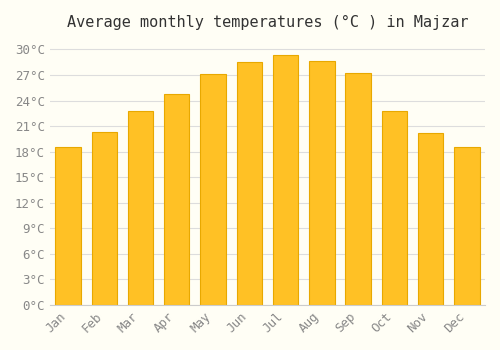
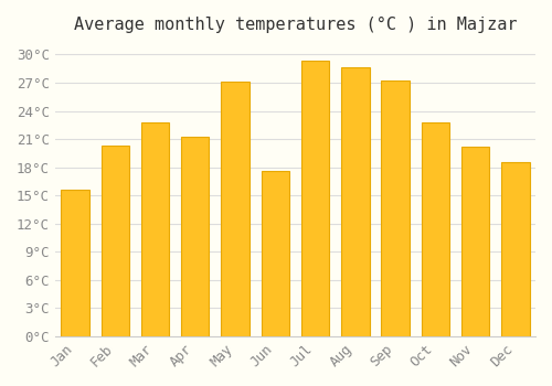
Jan: 18.5°C -> 15.6°C
Apr: 24.8°C -> 21.2°C
Jun: 28.5°C -> 17.6°C
